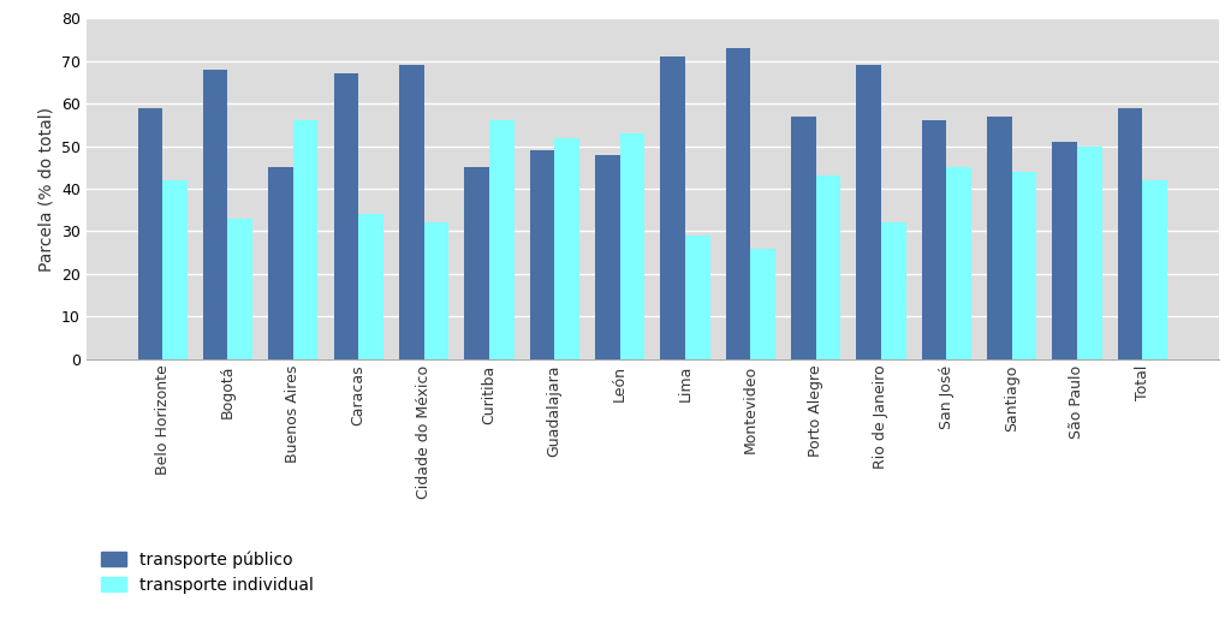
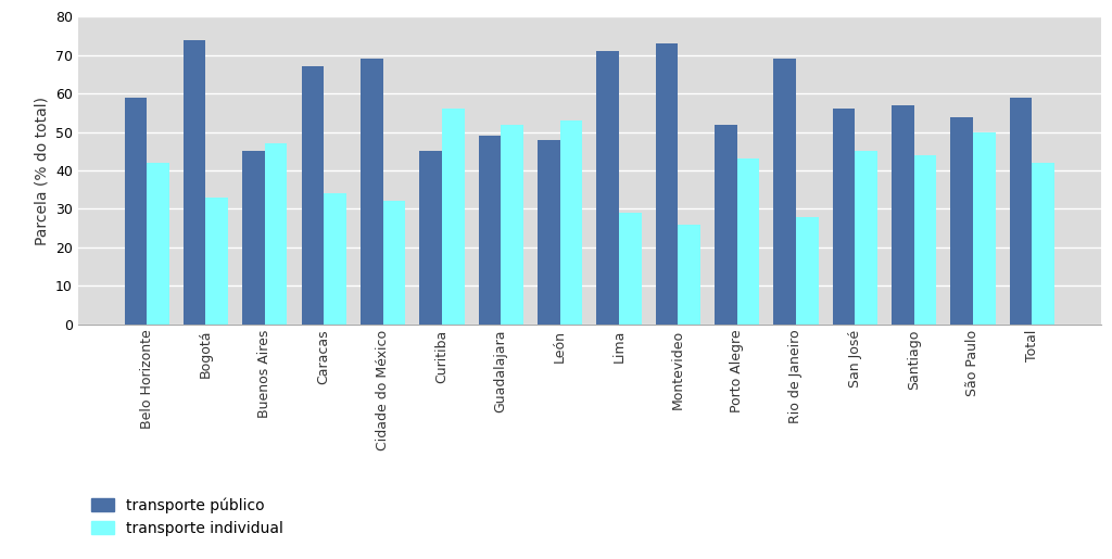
transporte público/Bogotá: 68 -> 74
transporte individual/Buenos Aires: 56 -> 47
transporte público/Porto Alegre: 57 -> 52
transporte individual/Rio de Janeiro: 32 -> 28
transporte público/São Paulo: 51 -> 54
